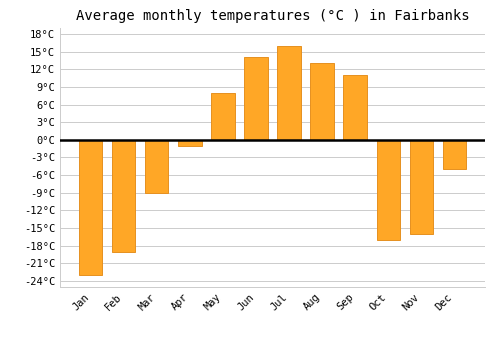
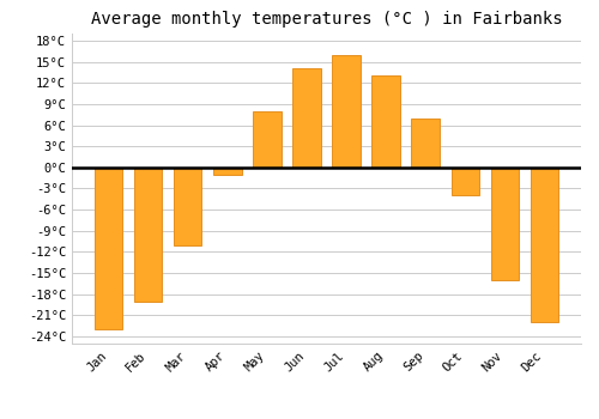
Mar: -9°C -> -11°C
Sep: 11°C -> 7°C
Oct: -17°C -> -4°C
Dec: -5°C -> -22°C
